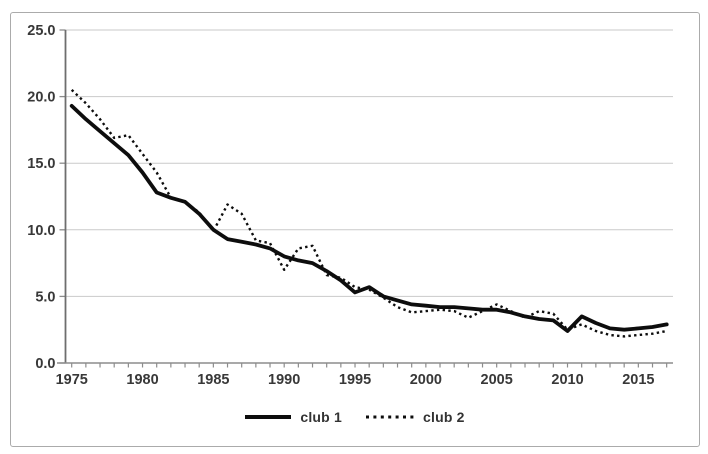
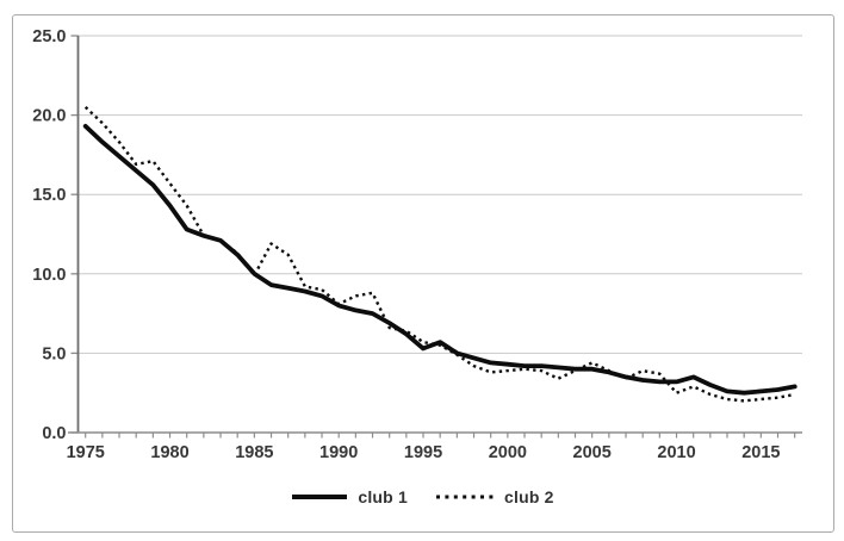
club 2/1990: 7.0 -> 8.1
club 1/2010: 2.4 -> 3.2
